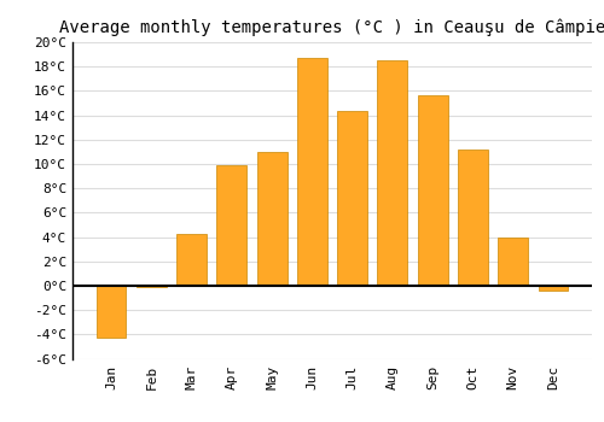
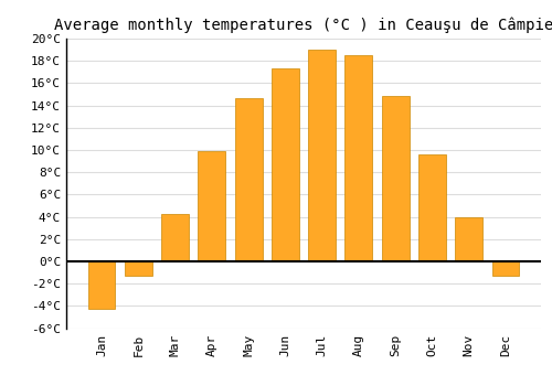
Feb: -0.1°C -> -1.3°C
May: 11.0°C -> 14.7°C
Jun: 18.7°C -> 17.3°C
Jul: 14.4°C -> 19.0°C
Sep: 15.6°C -> 14.8°C
Oct: 11.2°C -> 9.6°C
Dec: -0.4°C -> -1.3°C
